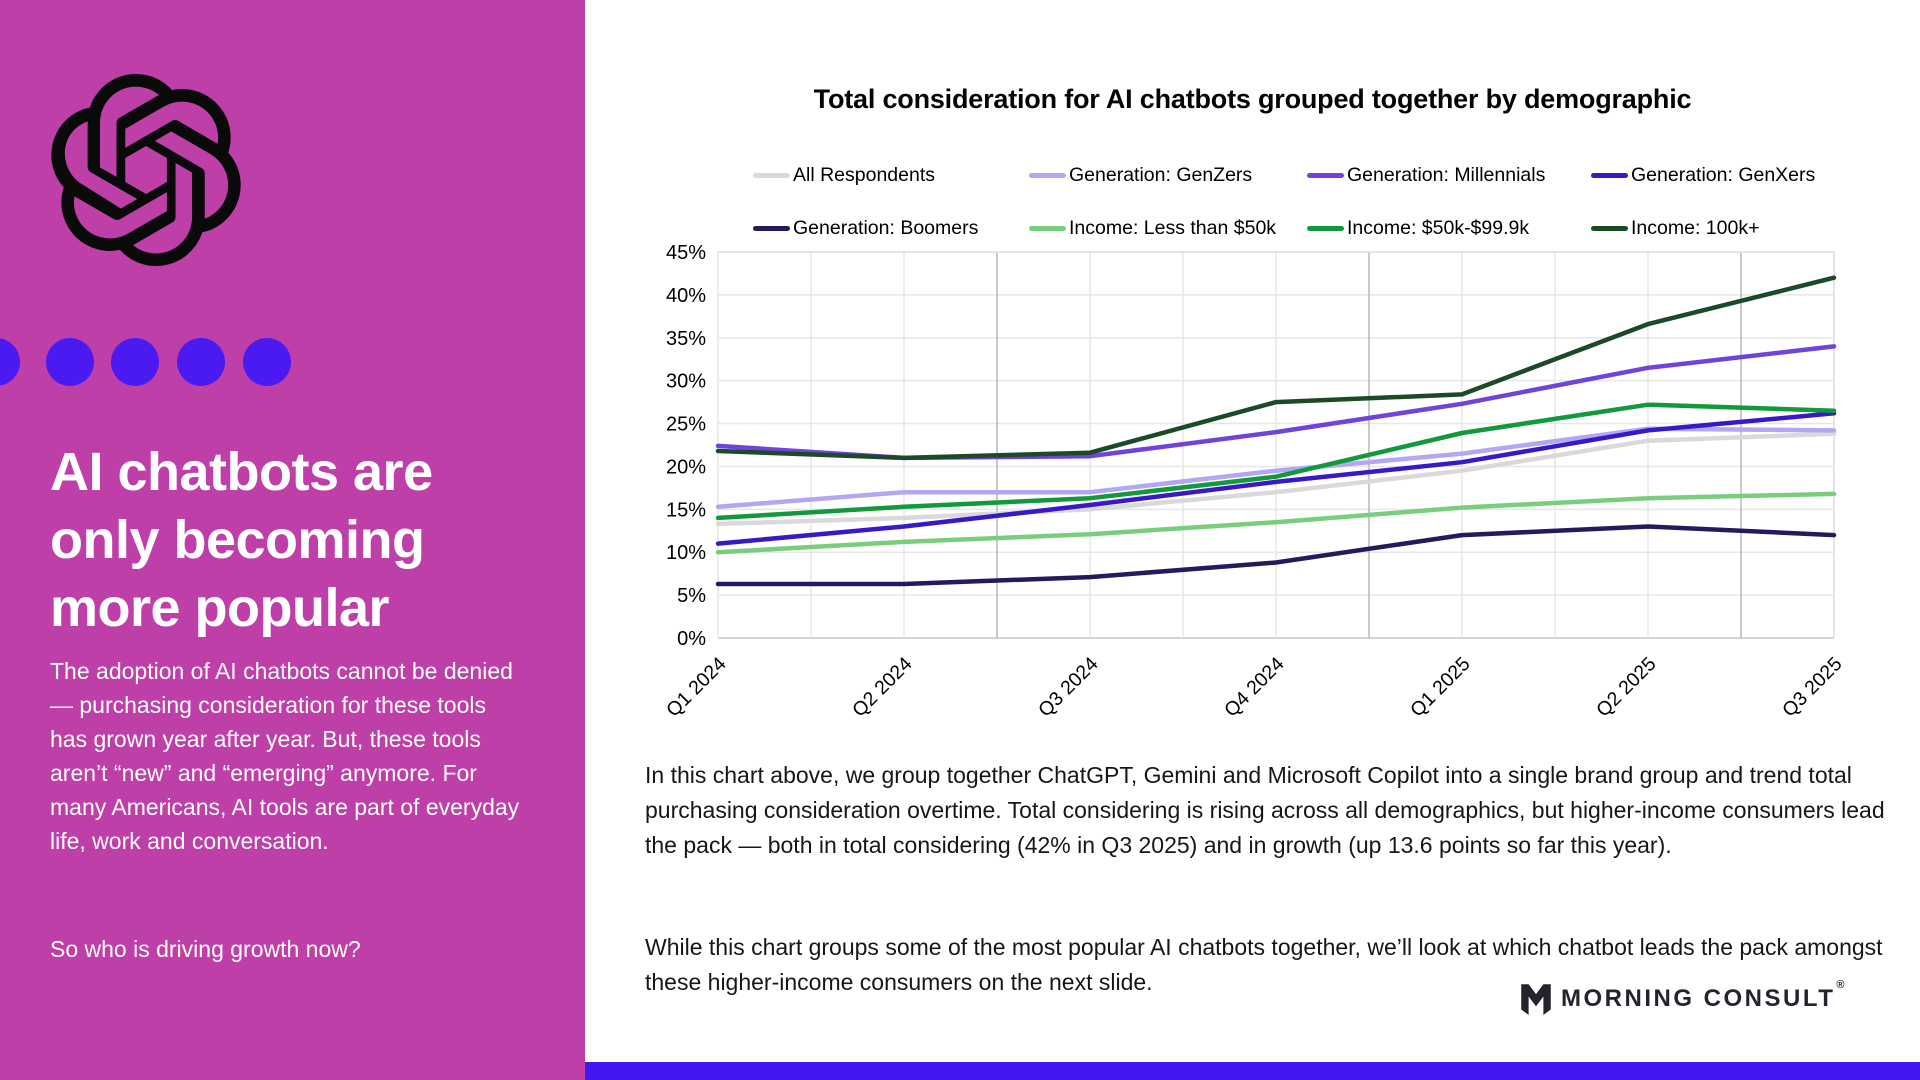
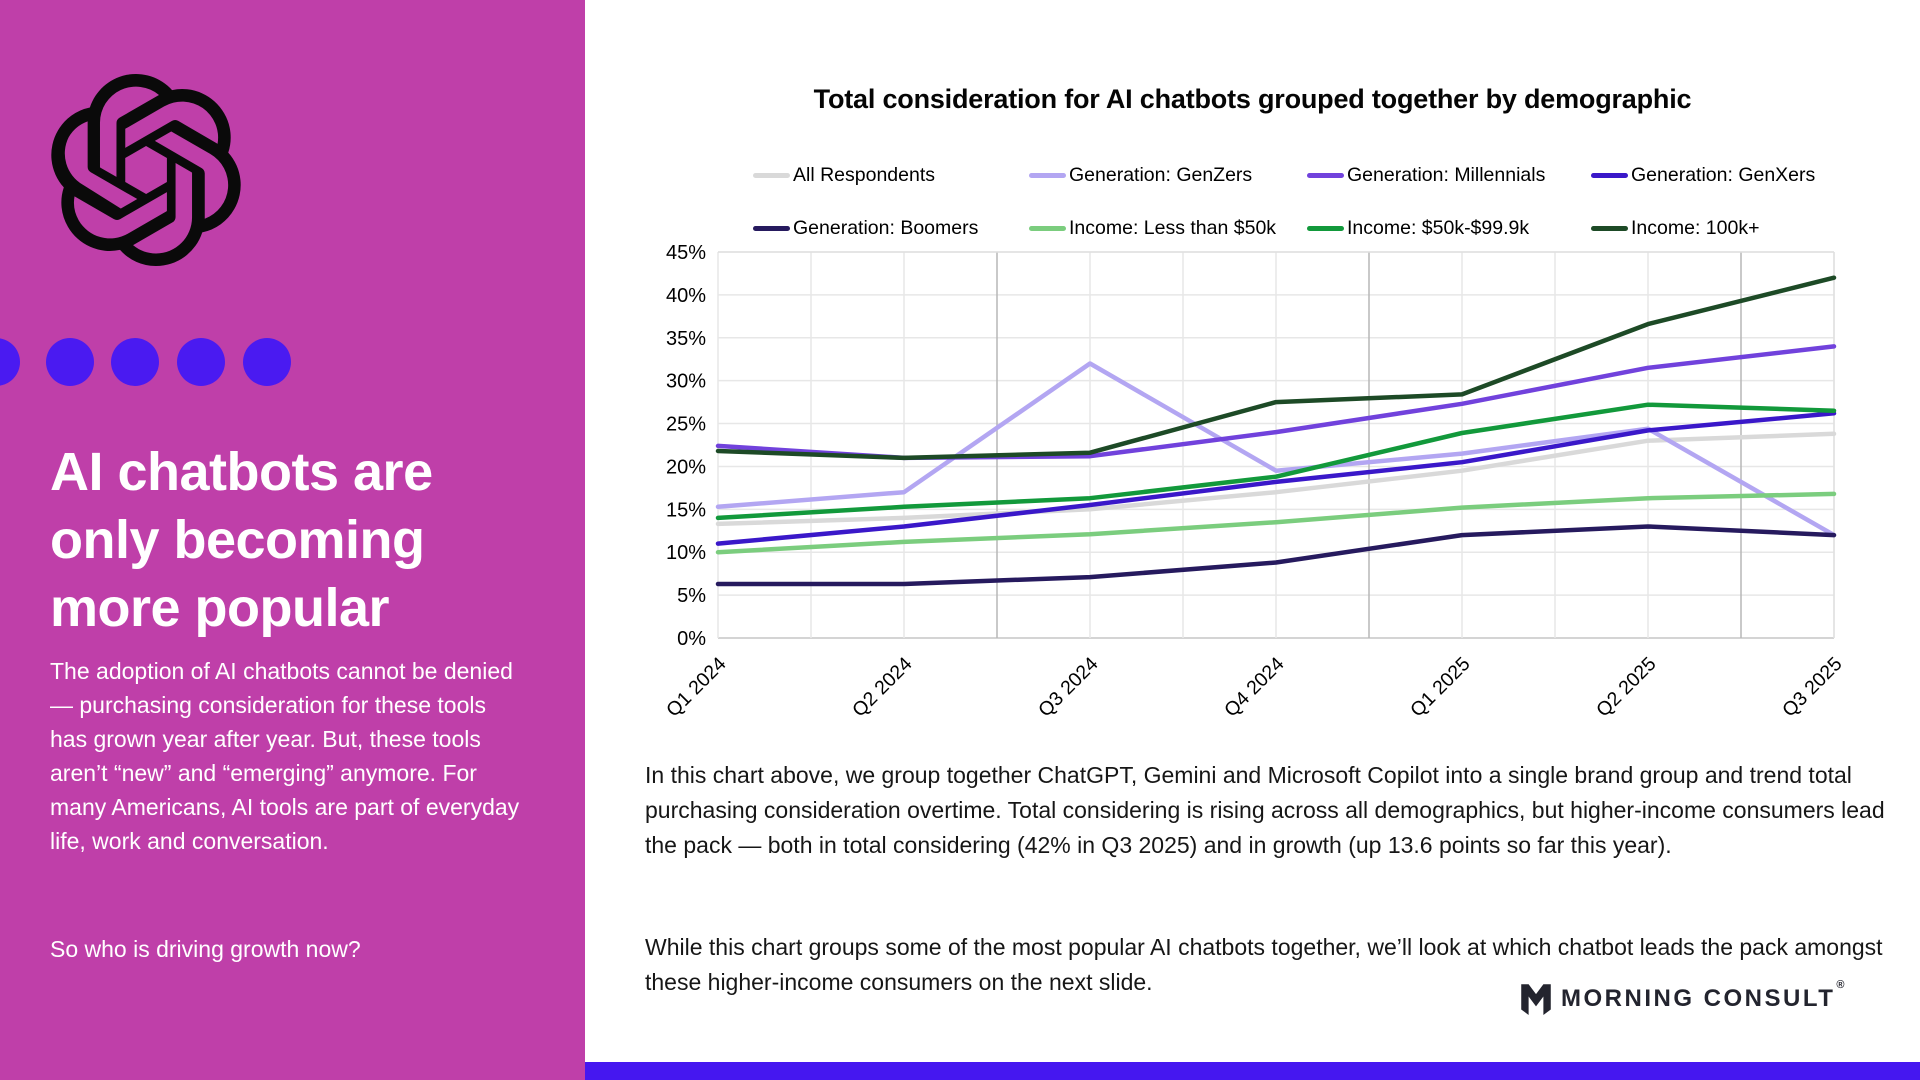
Generation: GenZers/Q3 2024: 17% -> 32%
Generation: GenZers/Q3 2025: 24% -> 12%
